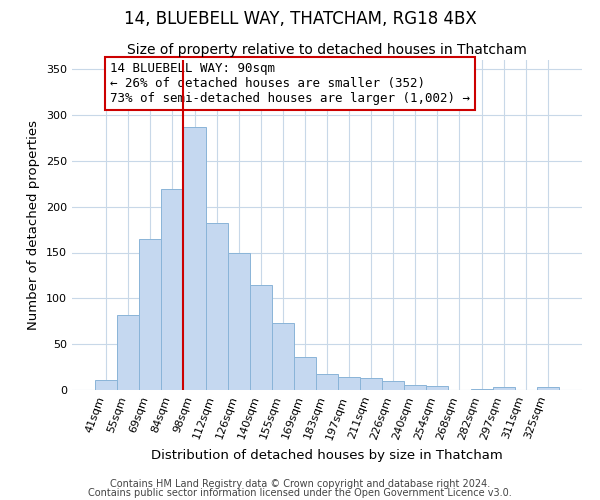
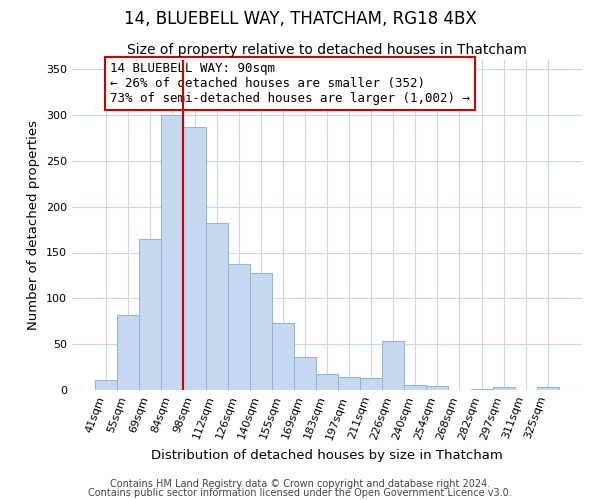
84sqm: 219 -> 300
126sqm: 149 -> 138
140sqm: 115 -> 128
226sqm: 10 -> 54
